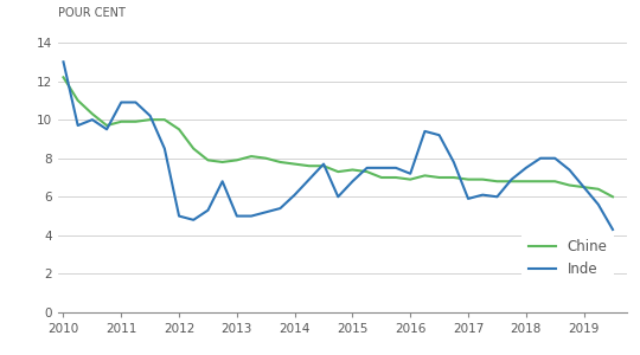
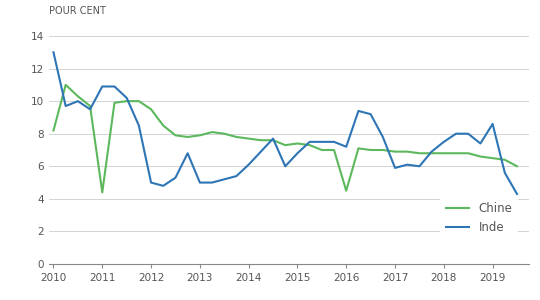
Chine/2010: 12.2 -> 8.2
Chine/2011: 9.9 -> 4.4
Chine/2016: 6.9 -> 4.5
Inde/2019: 6.5 -> 8.6
